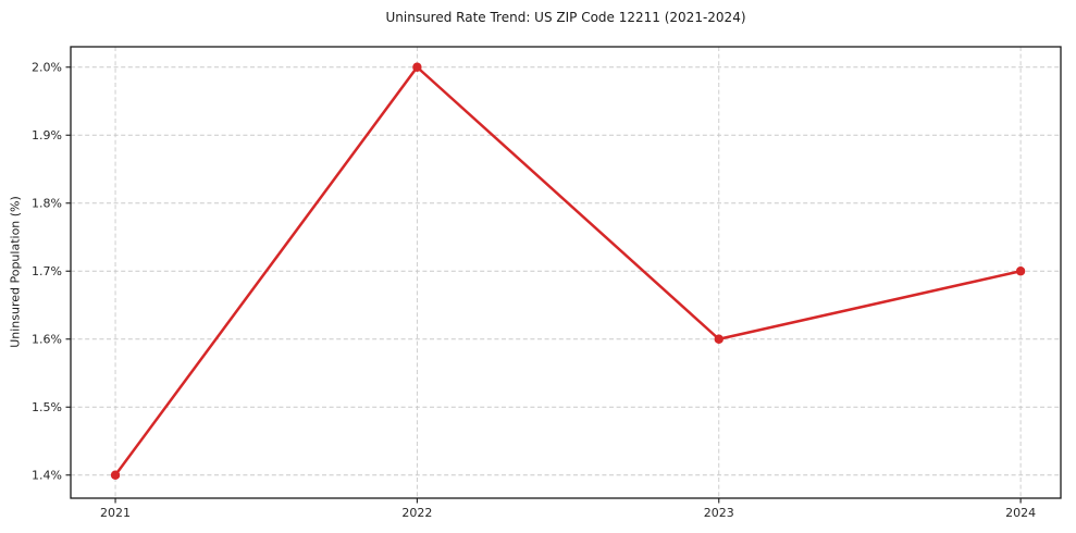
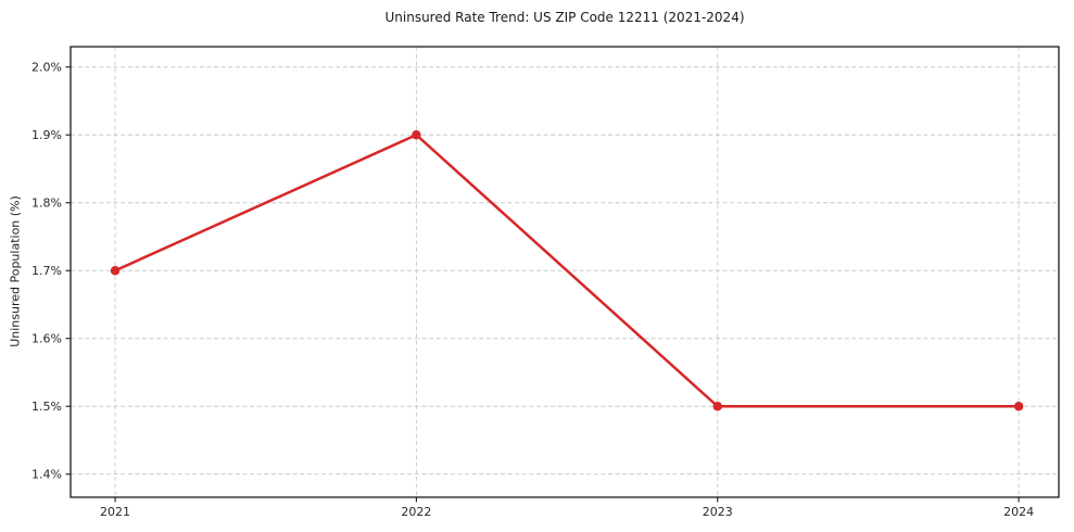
2021: 1.4% -> 1.7%
2022: 2.0% -> 1.9%
2023: 1.6% -> 1.5%
2024: 1.7% -> 1.5%
